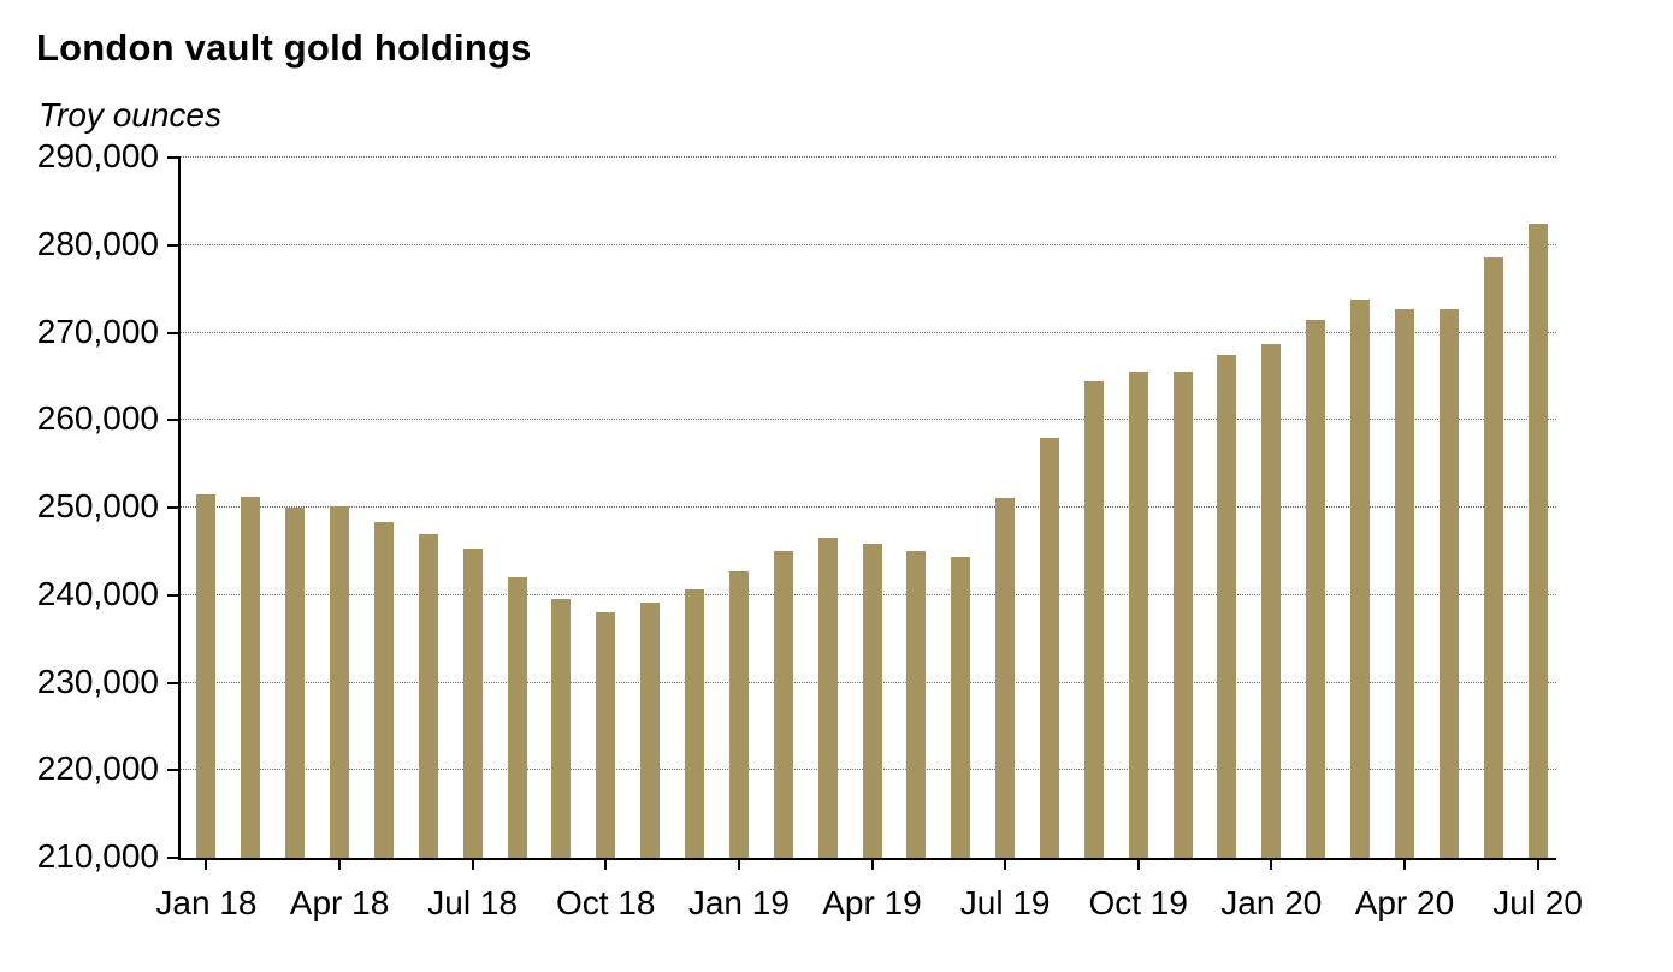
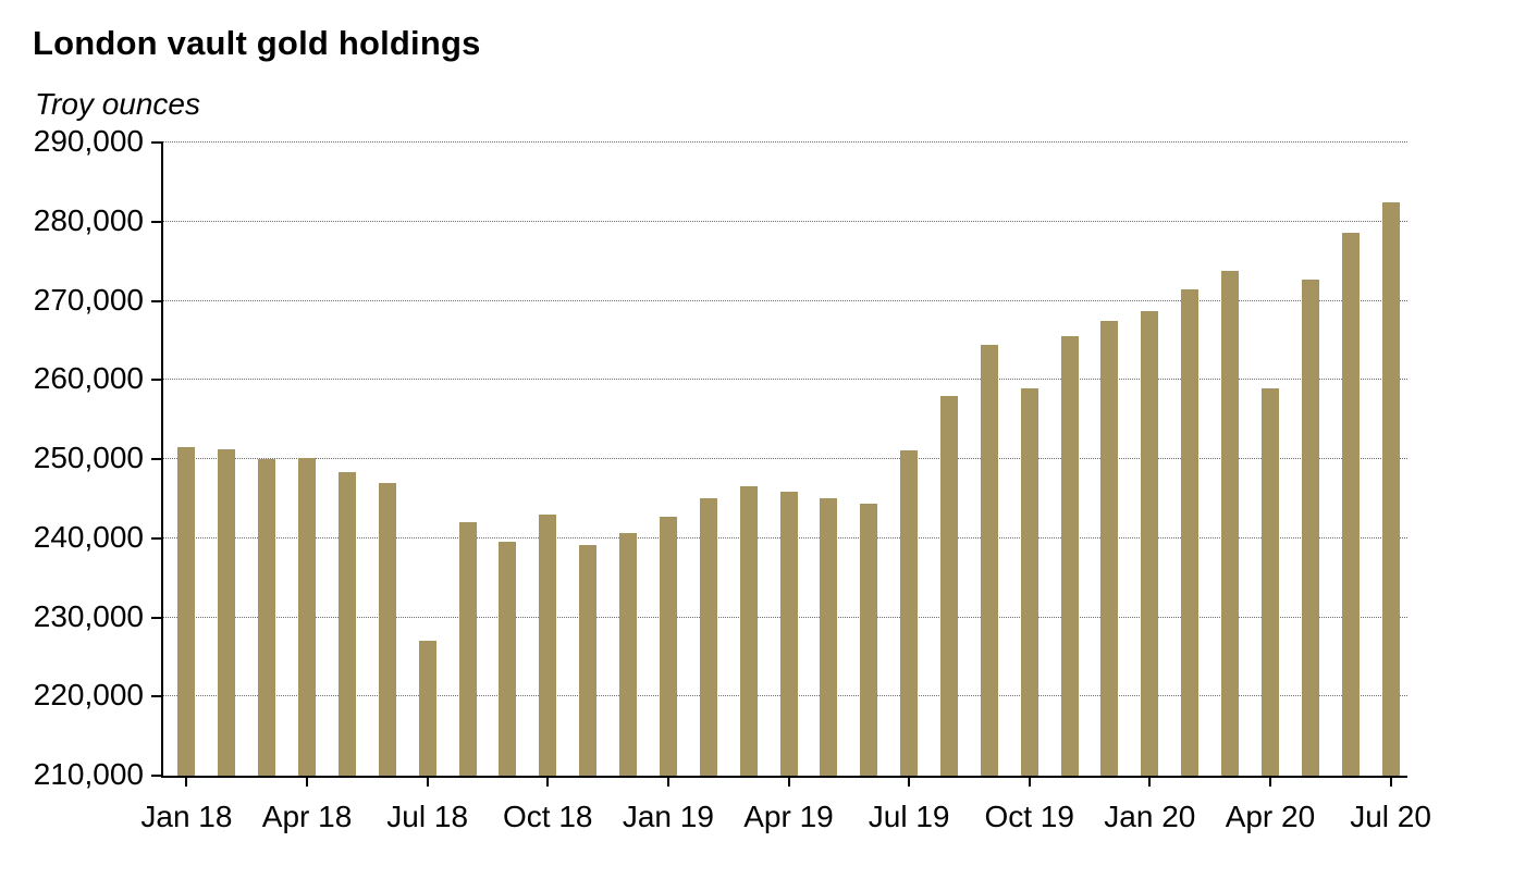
Jul 18: 245000 -> 227000
Oct 18: 238000 -> 243000
Oct 19: 266000 -> 259000
Apr 20: 273000 -> 259000
